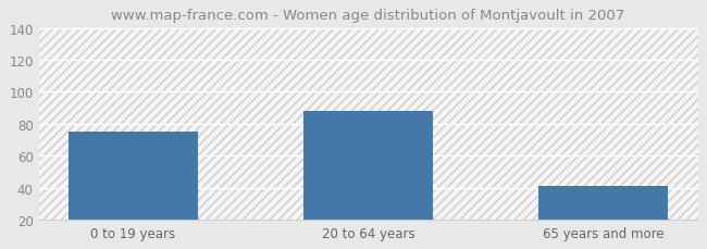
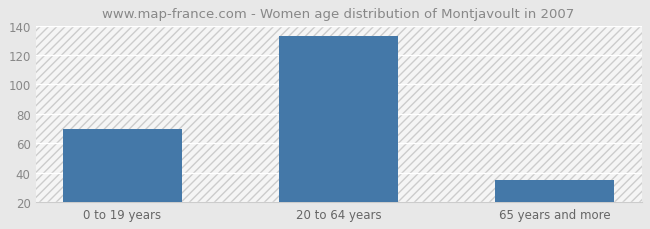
0 to 19 years: 75 -> 70
20 to 64 years: 88 -> 133
65 years and more: 41 -> 35
